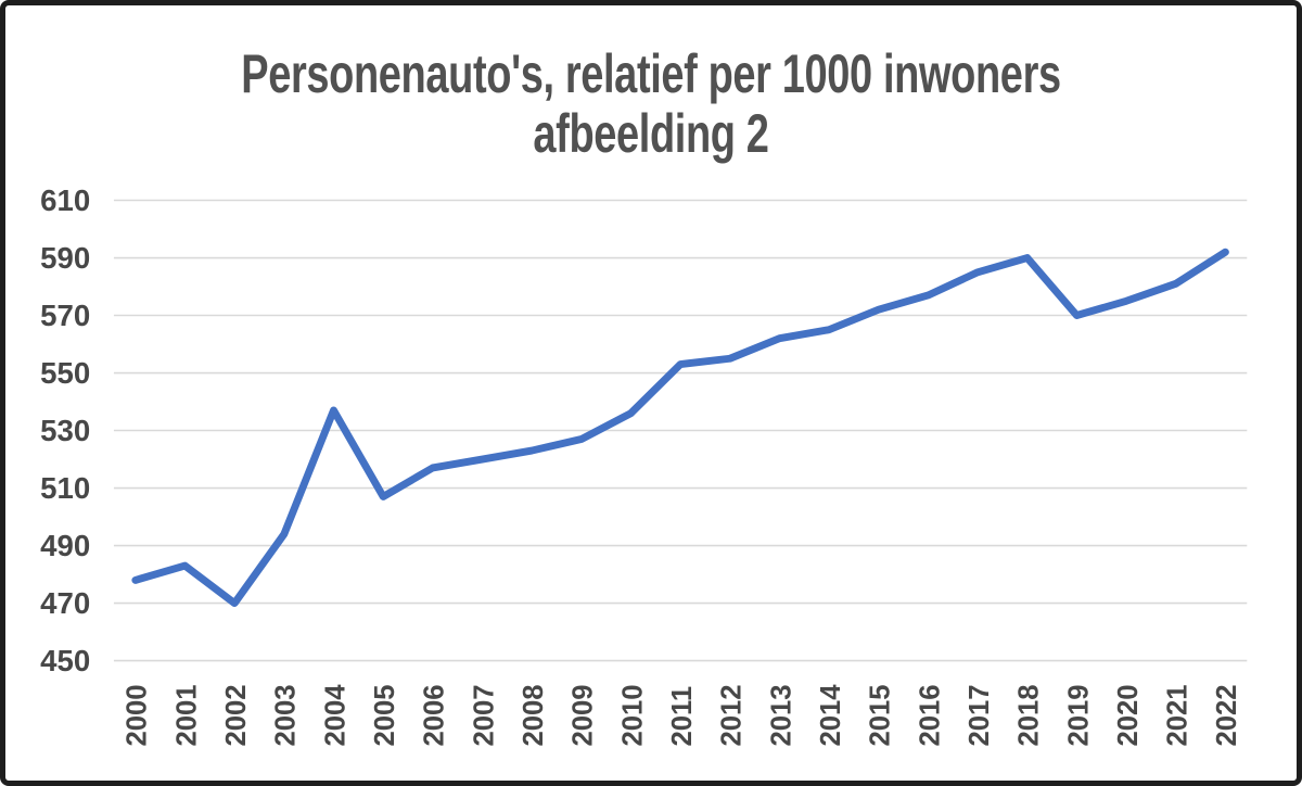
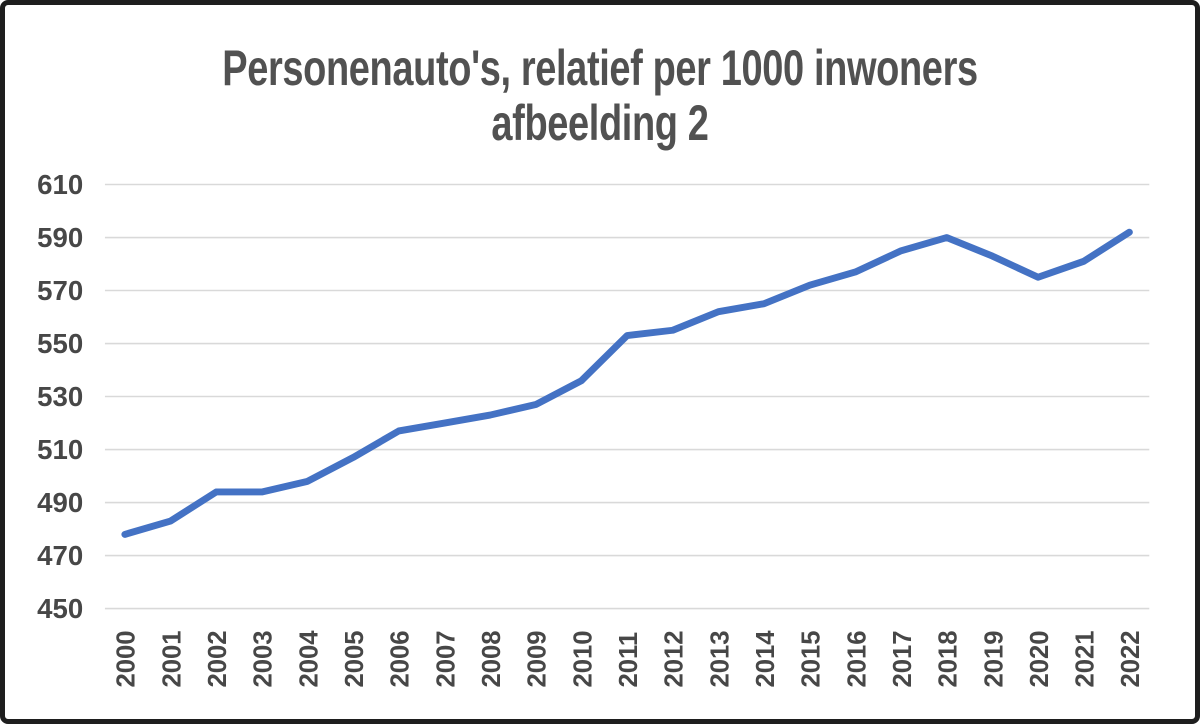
2002: 470 -> 494
2004: 537 -> 498
2019: 570 -> 583
